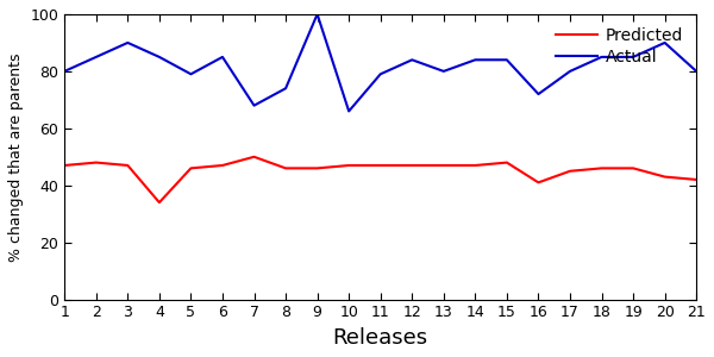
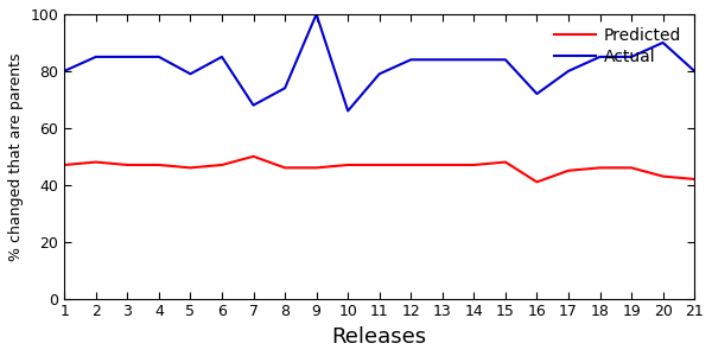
Actual/3: 90 -> 85
Predicted/4: 34 -> 47
Actual/13: 80 -> 84
